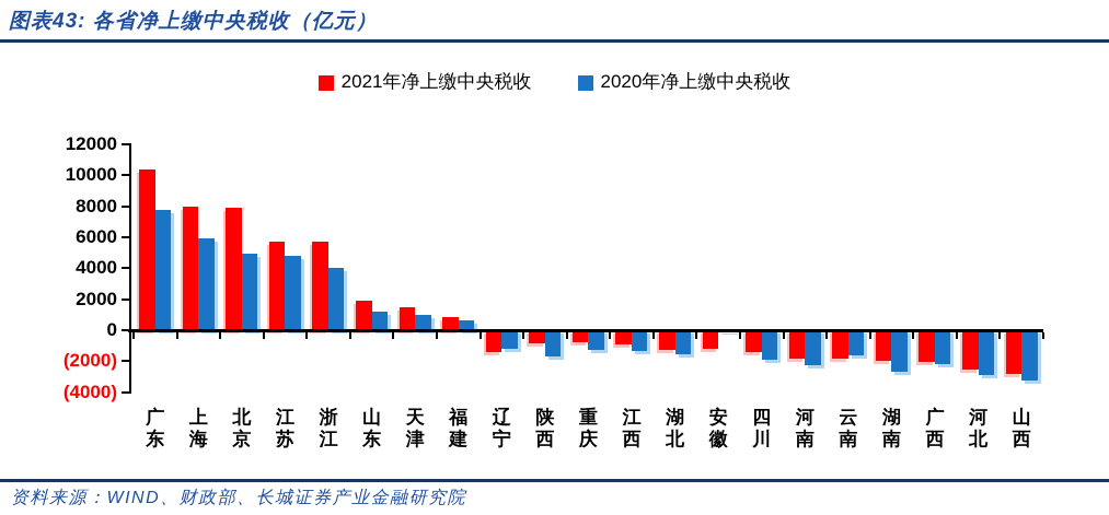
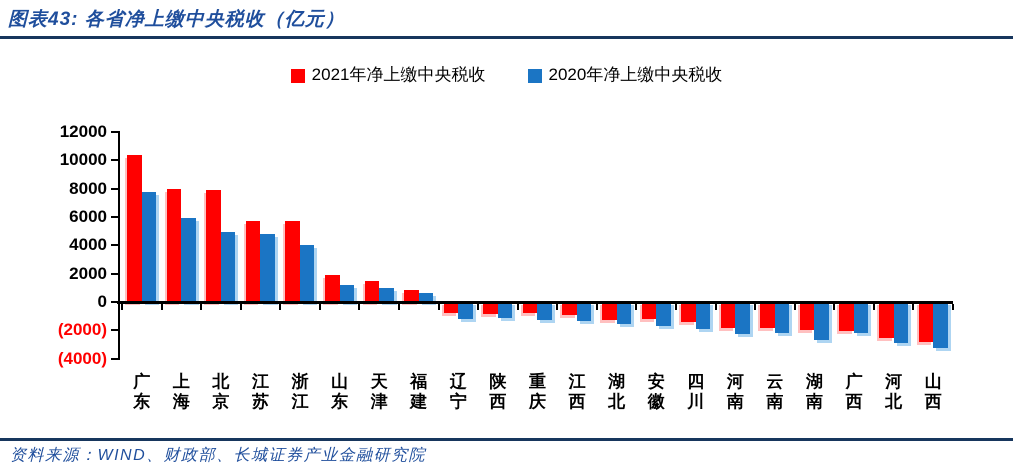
2021年净上缴中央税收/辽宁: -1400 -> -800
2020年净上缴中央税收/陕西: -1700 -> -1100
2020年净上缴中央税收/安徽: -100 -> -1700
2020年净上缴中央税收/云南: -1600 -> -2200
